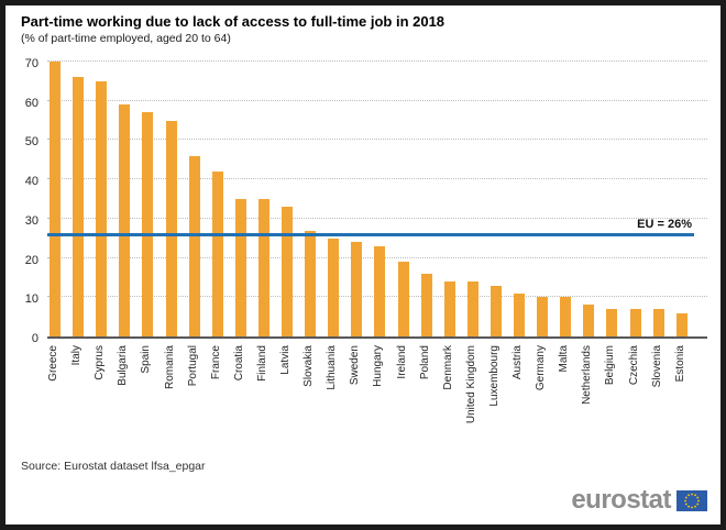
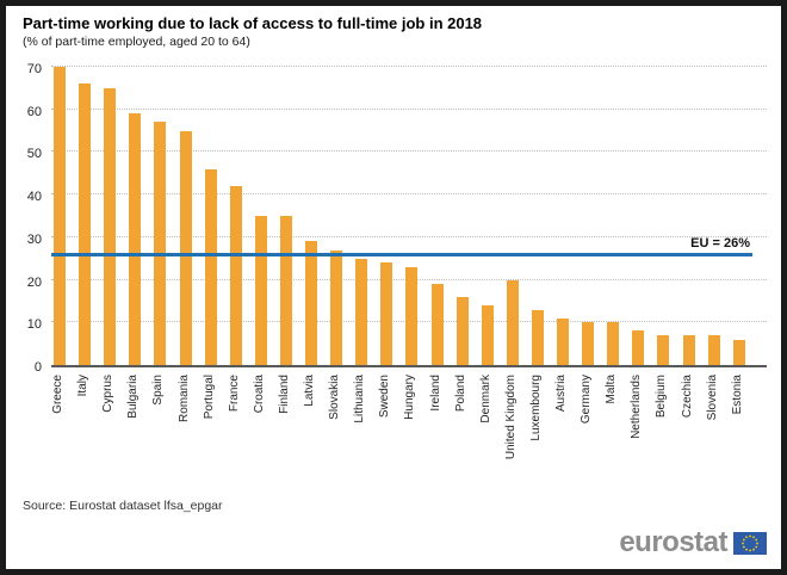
Latvia: 33 -> 29
United Kingdom: 14 -> 20
